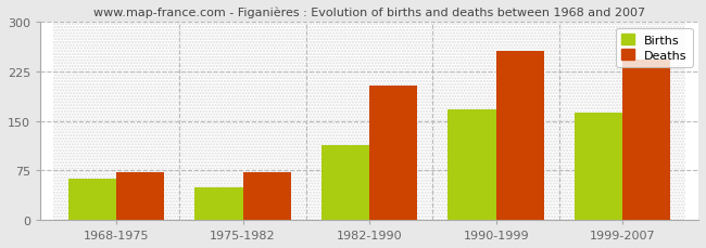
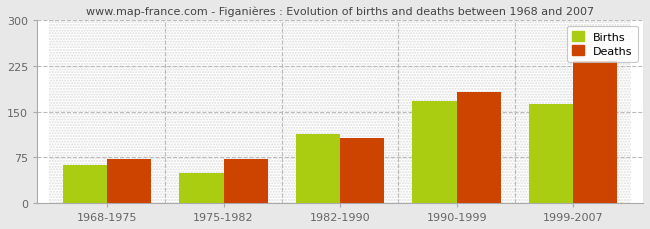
Deaths/1982-1990: 204 -> 107
Deaths/1990-1999: 256 -> 182
Deaths/1999-2007: 242 -> 233
